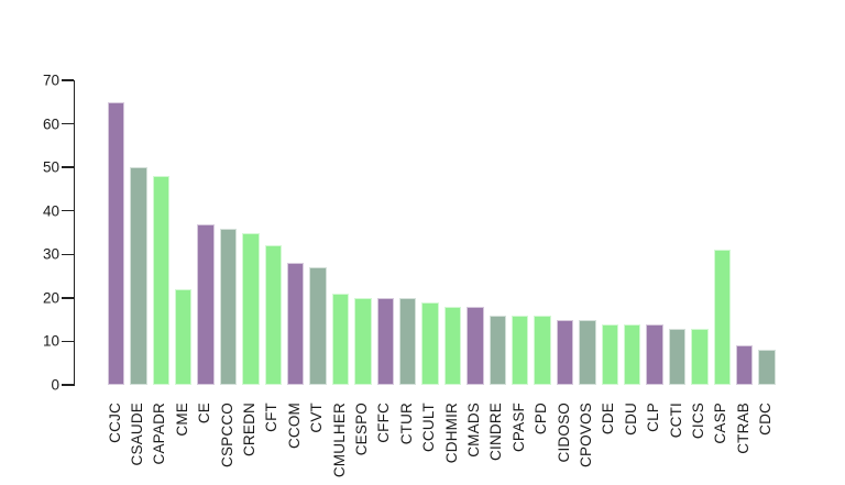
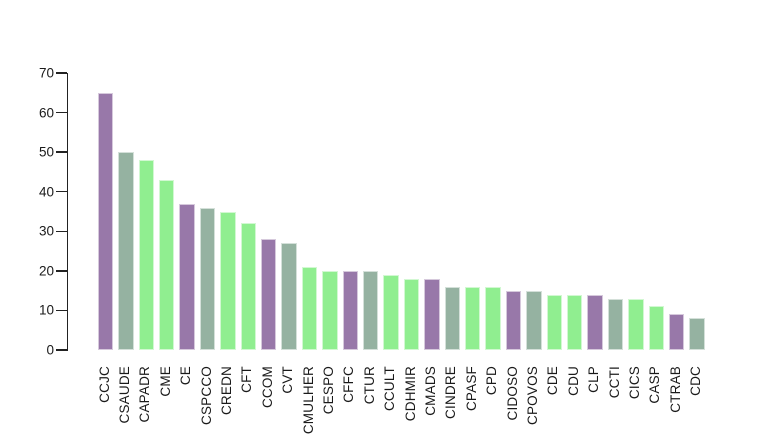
CME: 22 -> 43
CASP: 31 -> 11
